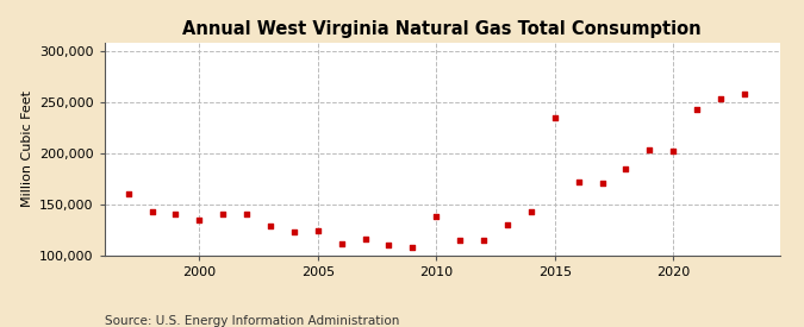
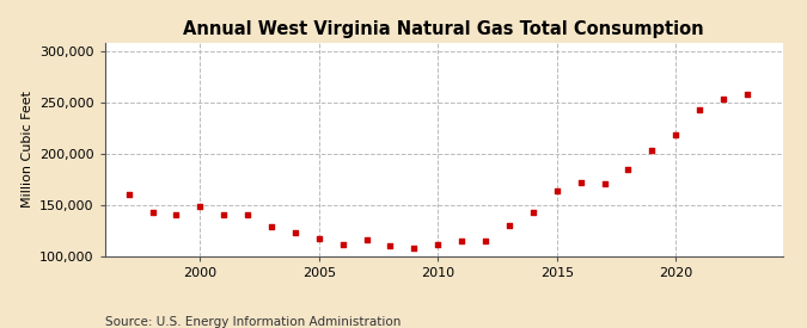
2000: 134,000 -> 148,000
2005: 124,000 -> 117,000
2010: 138,000 -> 111,000
2015: 234,000 -> 163,000
2020: 202,000 -> 218,000
